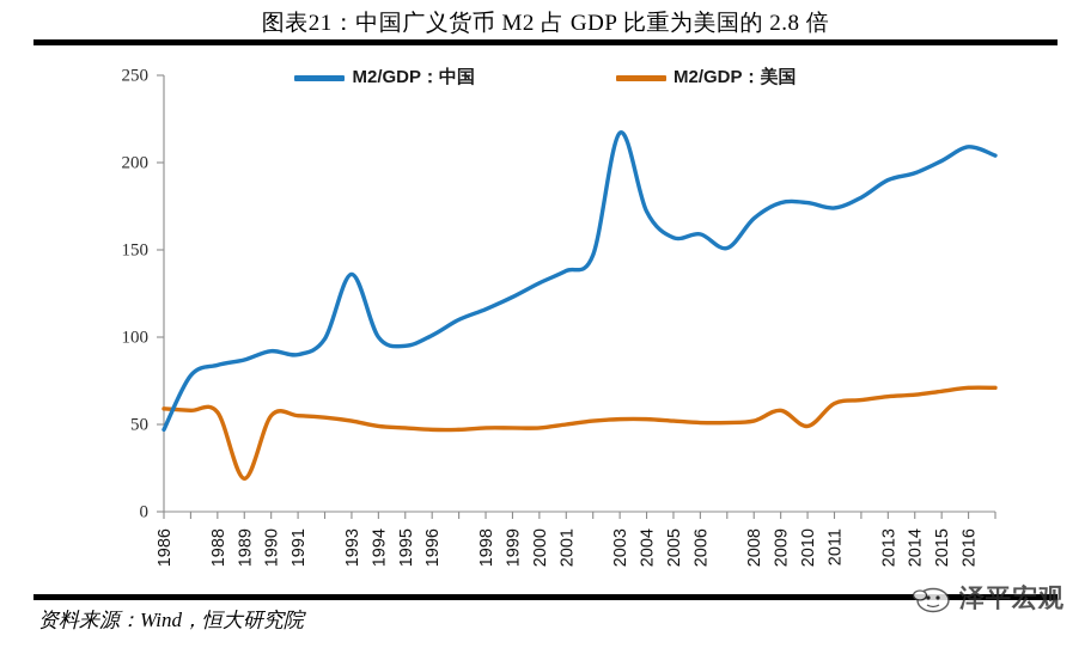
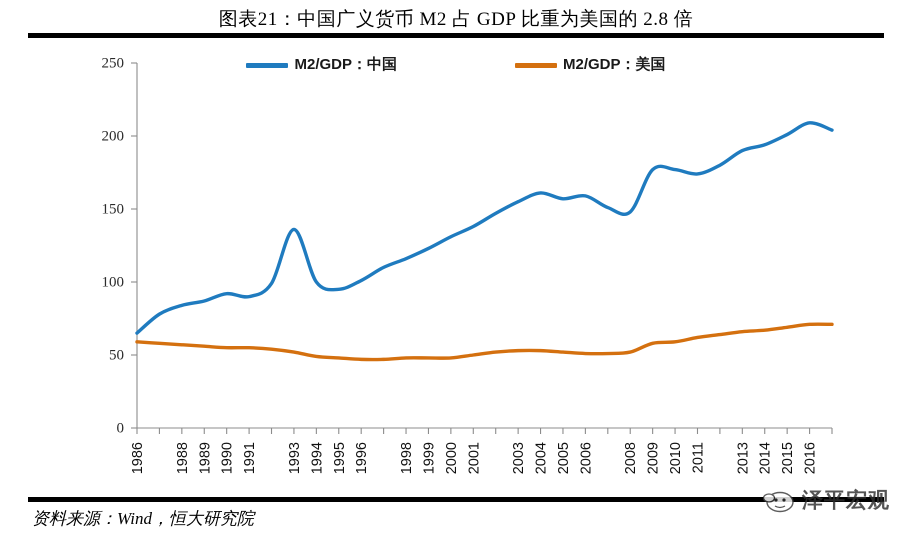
M2/GDP：中国/1986: 47 -> 65
M2/GDP：美国/1989: 19 -> 56
M2/GDP：中国/2003: 217 -> 155
M2/GDP：中国/2004: 172 -> 161
M2/GDP：中国/2008: 168 -> 148
M2/GDP：美国/2010: 49 -> 59
